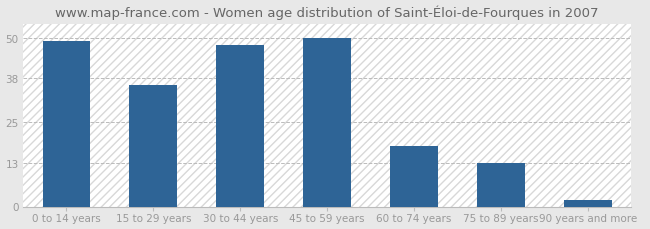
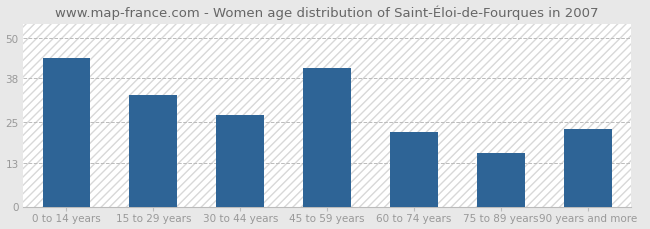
0 to 14 years: 49 -> 44
15 to 29 years: 36 -> 33
30 to 44 years: 48 -> 27
45 to 59 years: 50 -> 41
60 to 74 years: 18 -> 22
75 to 89 years: 13 -> 16
90 years and more: 2 -> 23
